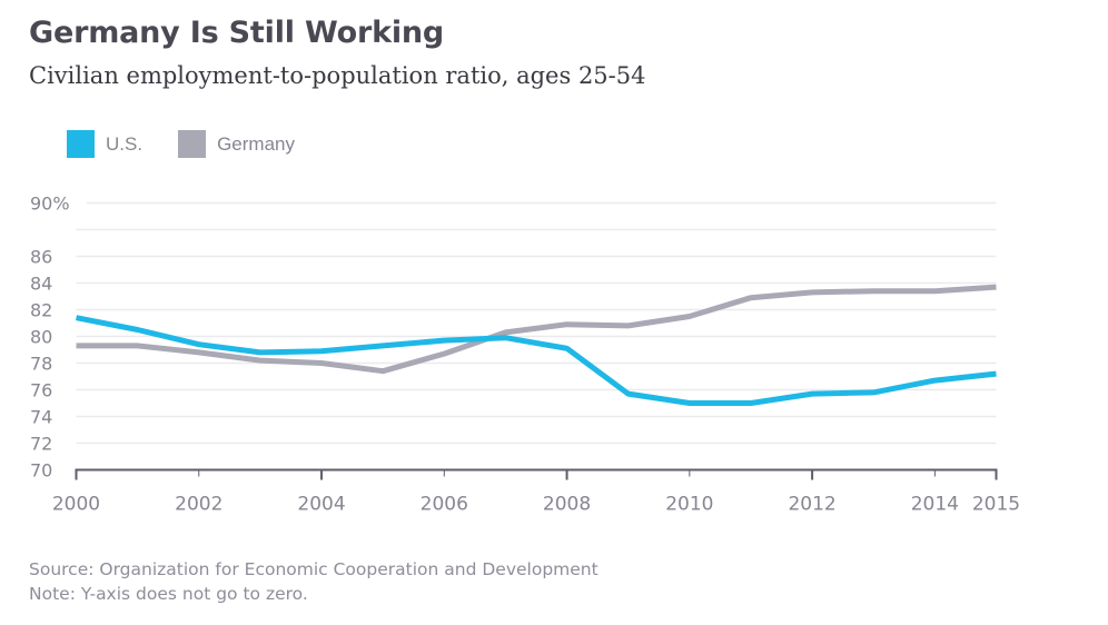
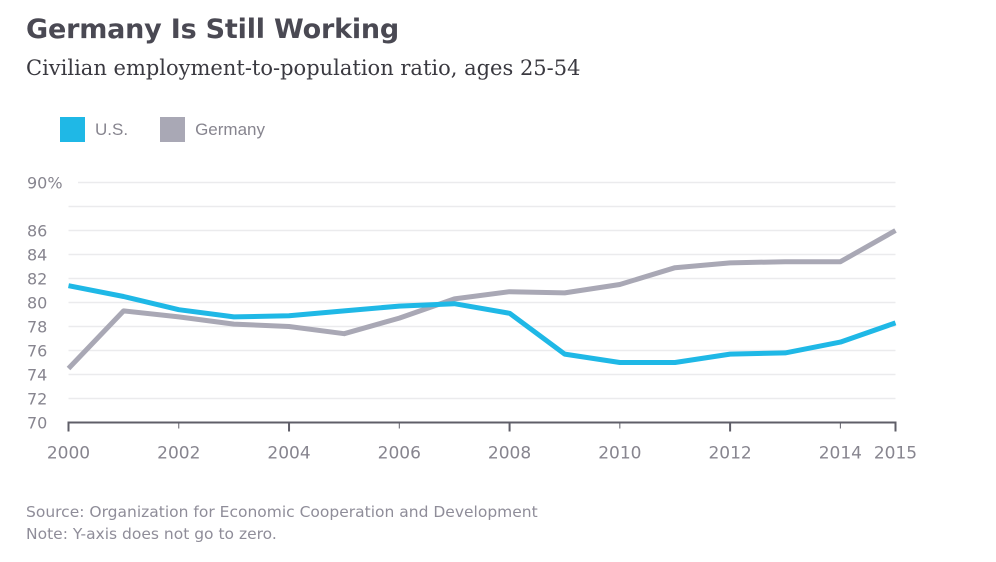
Germany/2000: 79.3 -> 74.5
U.S./2015: 77.2 -> 78.3
Germany/2015: 83.7 -> 86.0
